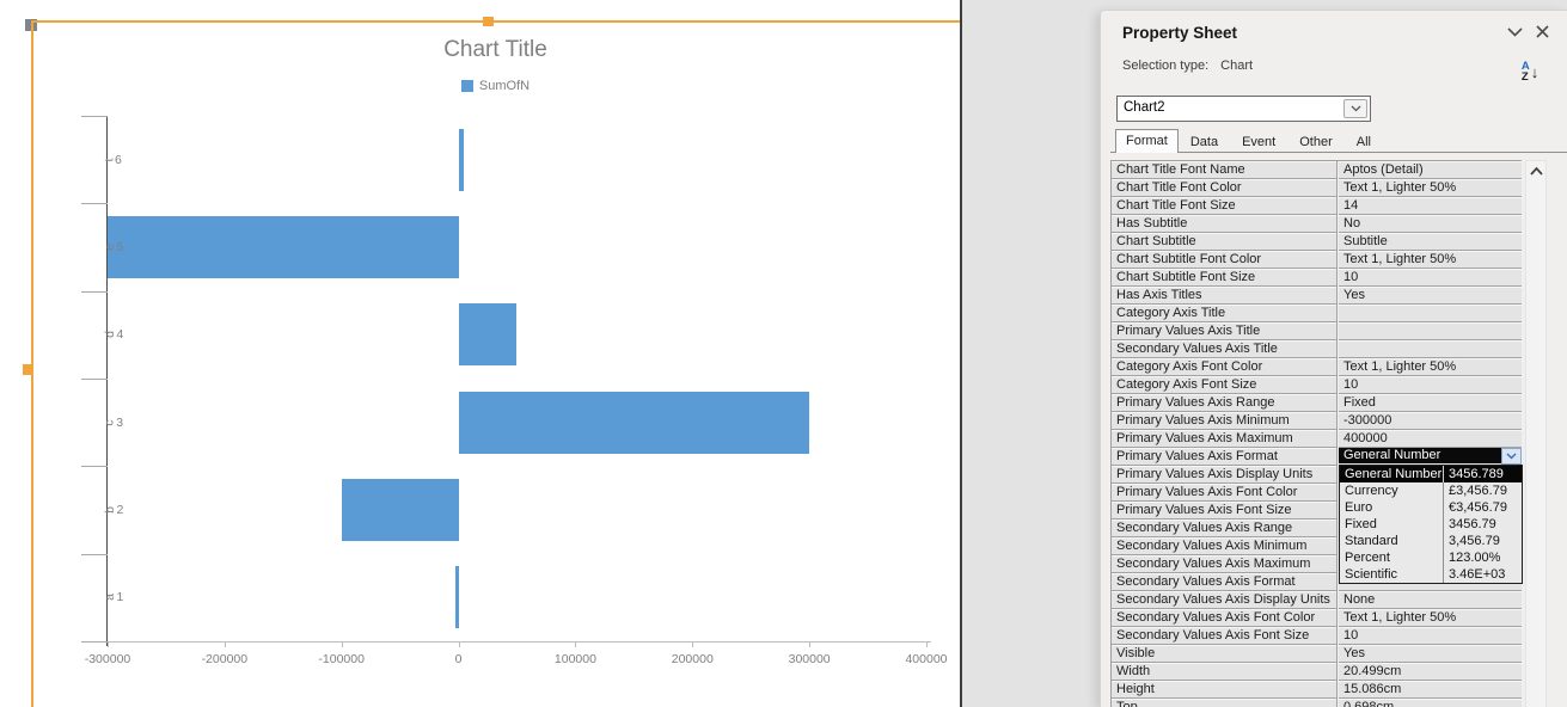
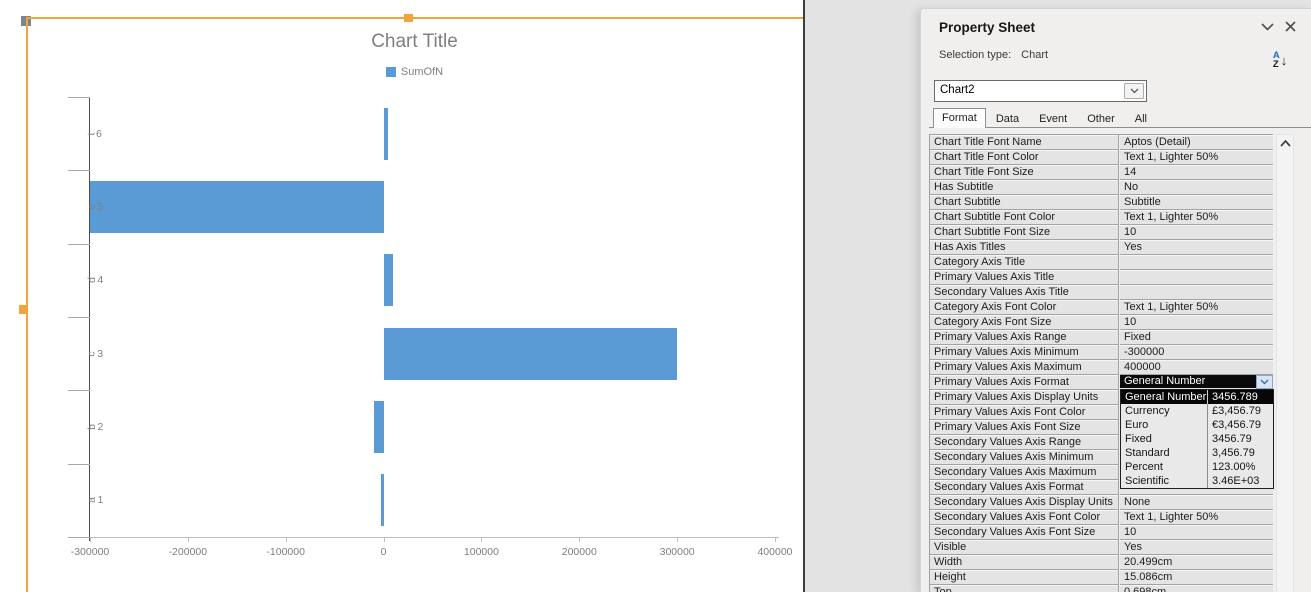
d 4: 50000 -> 10000
b 2: -100000 -> -10000
